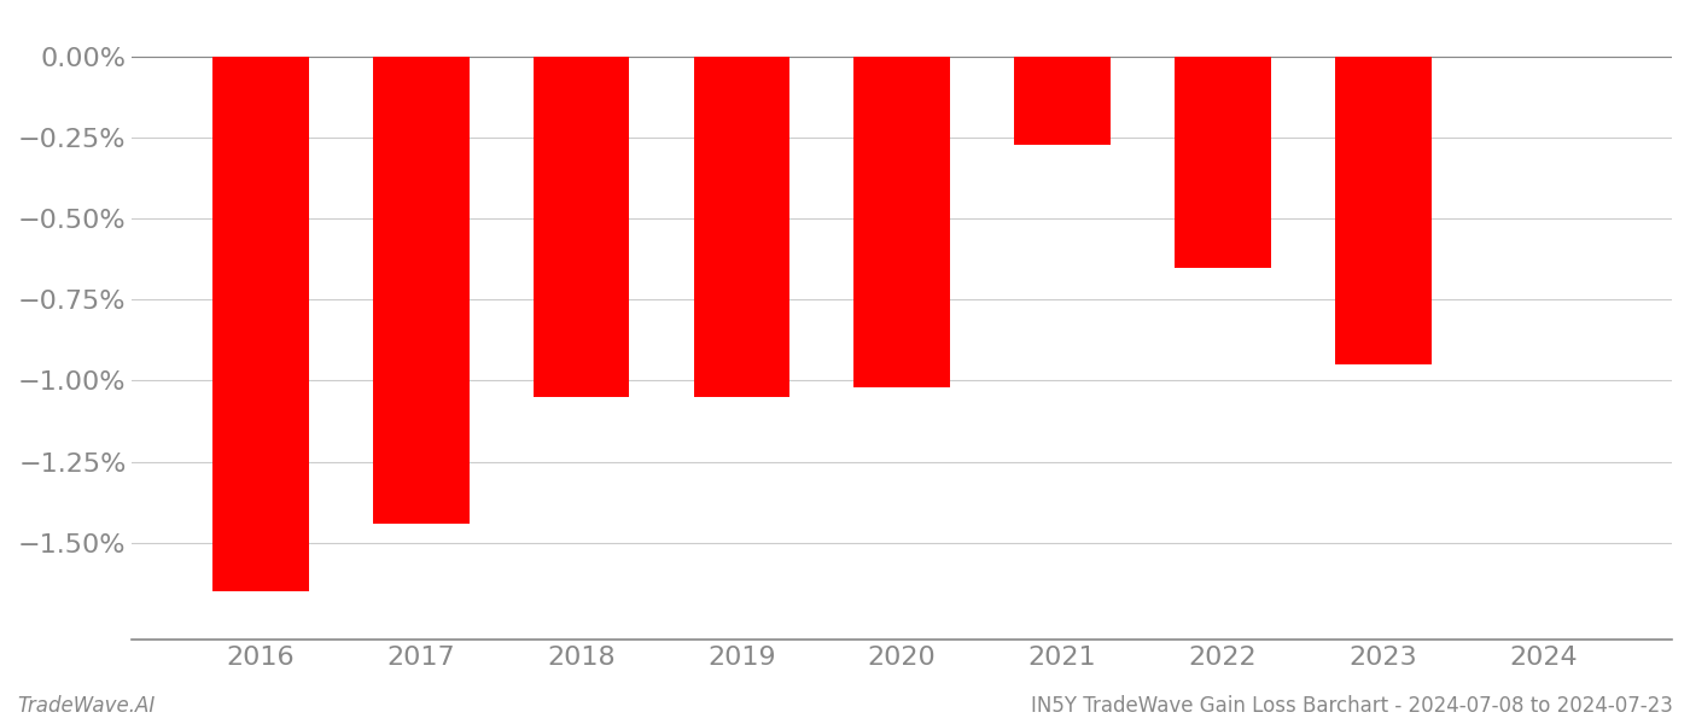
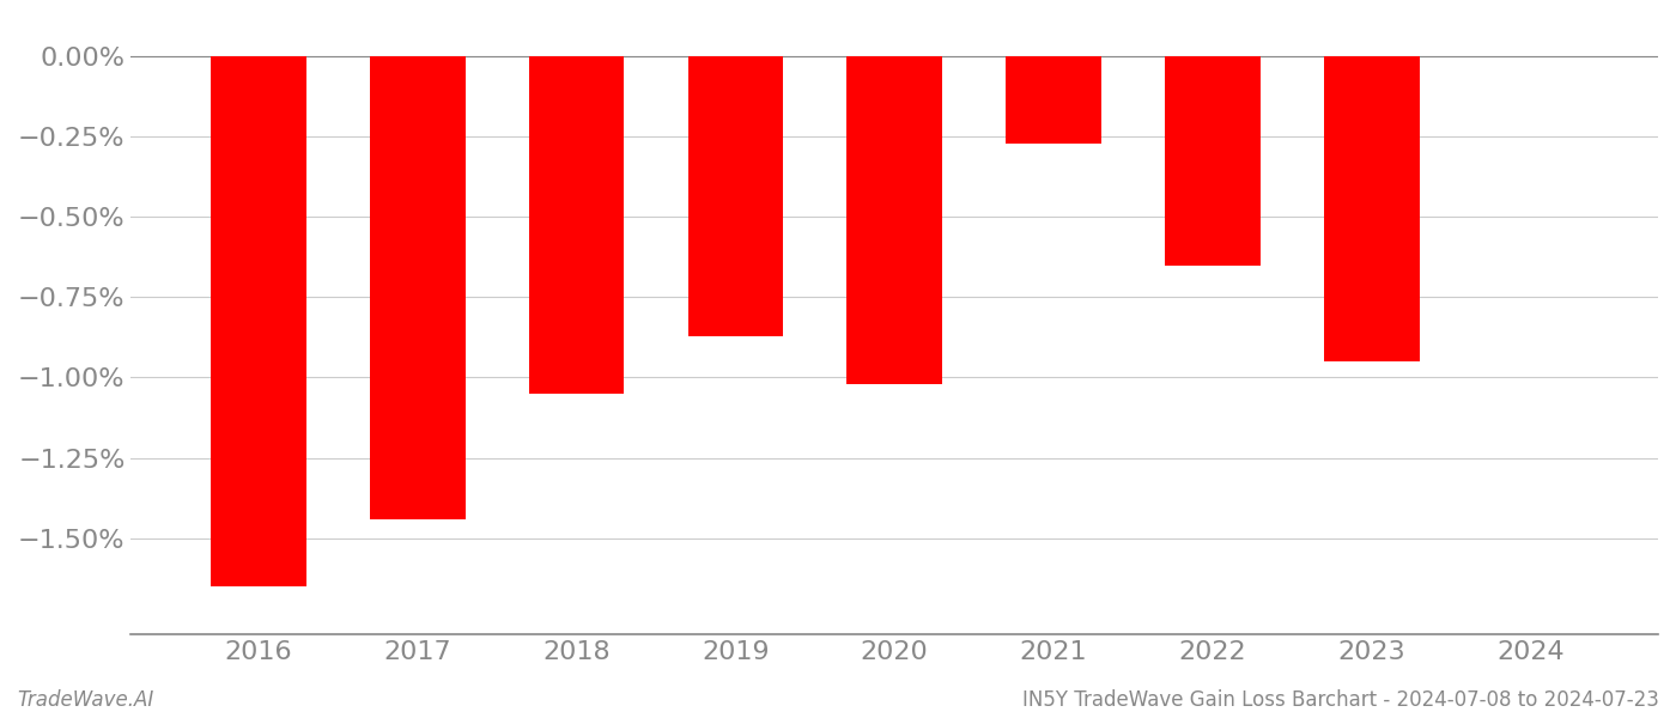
2019: -1.05% -> -0.87%
